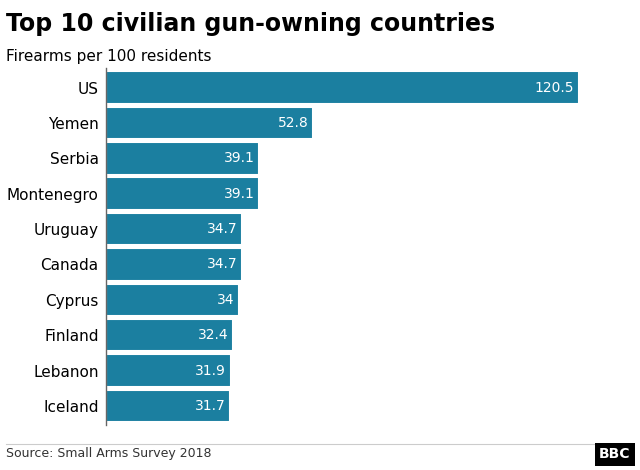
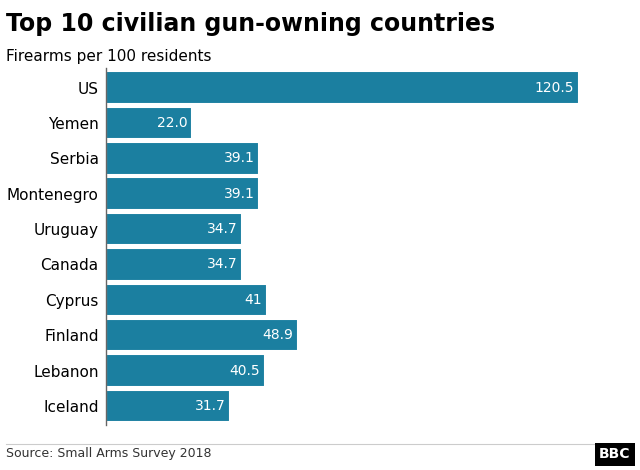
Yemen: 52.8 -> 22.0
Cyprus: 34 -> 41
Finland: 32.4 -> 48.9
Lebanon: 31.9 -> 40.5
